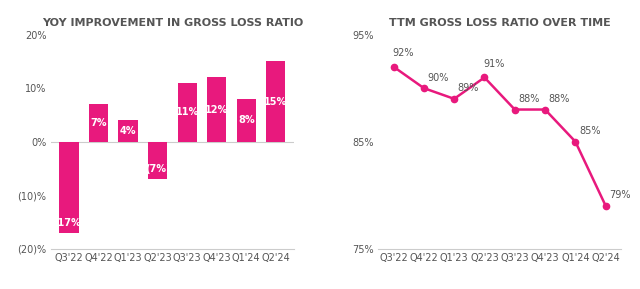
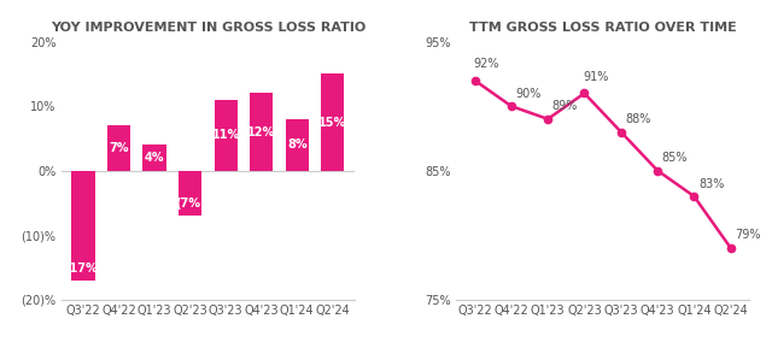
TTM GROSS LOSS RATIO OVER TIME/Q4'23: 88% -> 85%
TTM GROSS LOSS RATIO OVER TIME/Q1'24: 85% -> 83%
